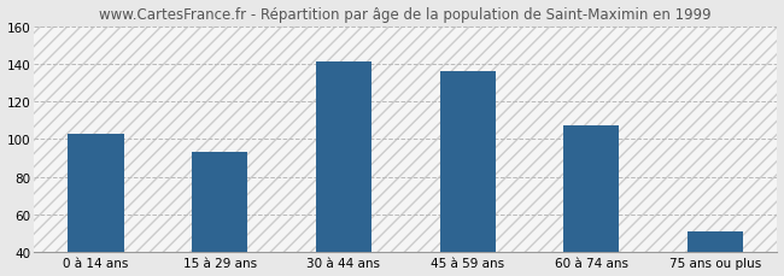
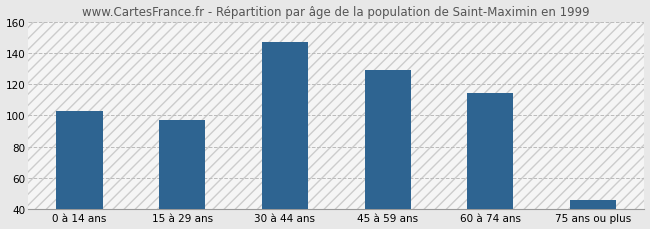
15 à 29 ans: 93 -> 97
30 à 44 ans: 141 -> 147
45 à 59 ans: 136 -> 129
60 à 74 ans: 107 -> 114
75 ans ou plus: 51 -> 46
